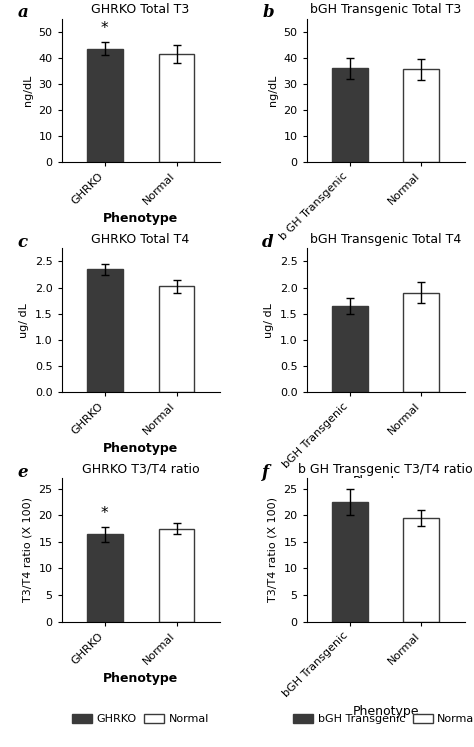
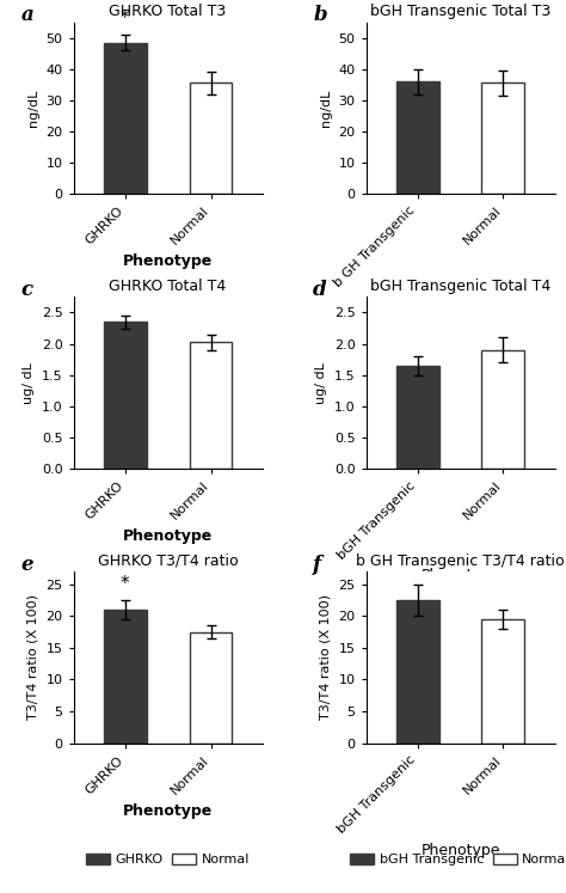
GHRKO Total T3/GHRKO: 43.5 -> 48.5
GHRKO Total T3/Normal: 41.5 -> 35.5
GHRKO T3/T4 ratio/GHRKO: 16.4 -> 21.0
